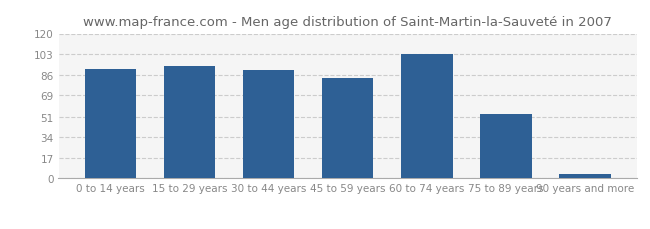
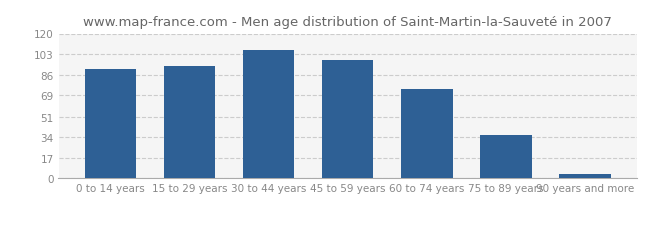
30 to 44 years: 90 -> 106
45 to 59 years: 83 -> 98
60 to 74 years: 103 -> 74
75 to 89 years: 53 -> 36
